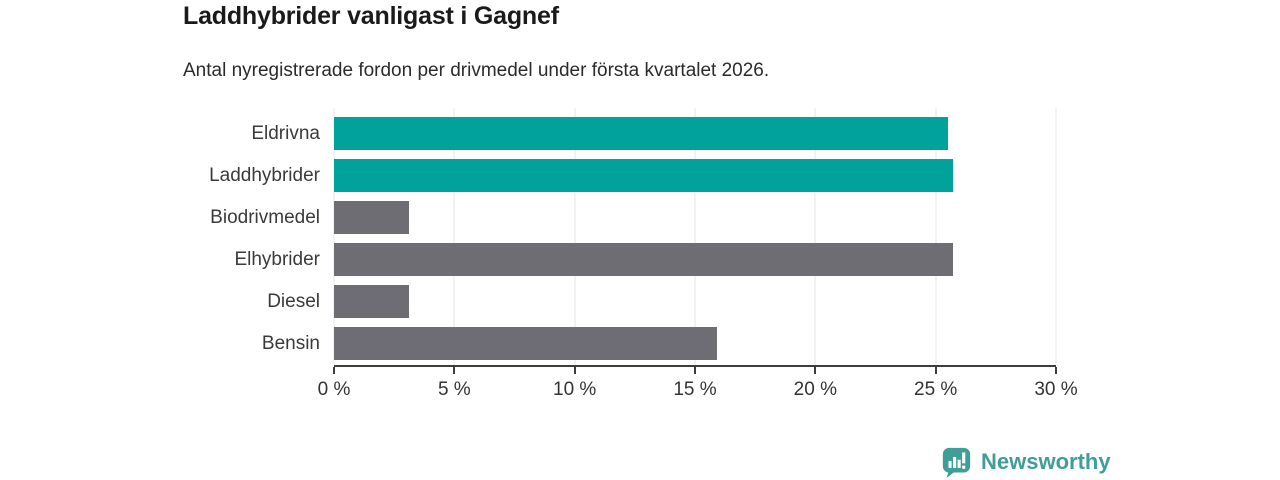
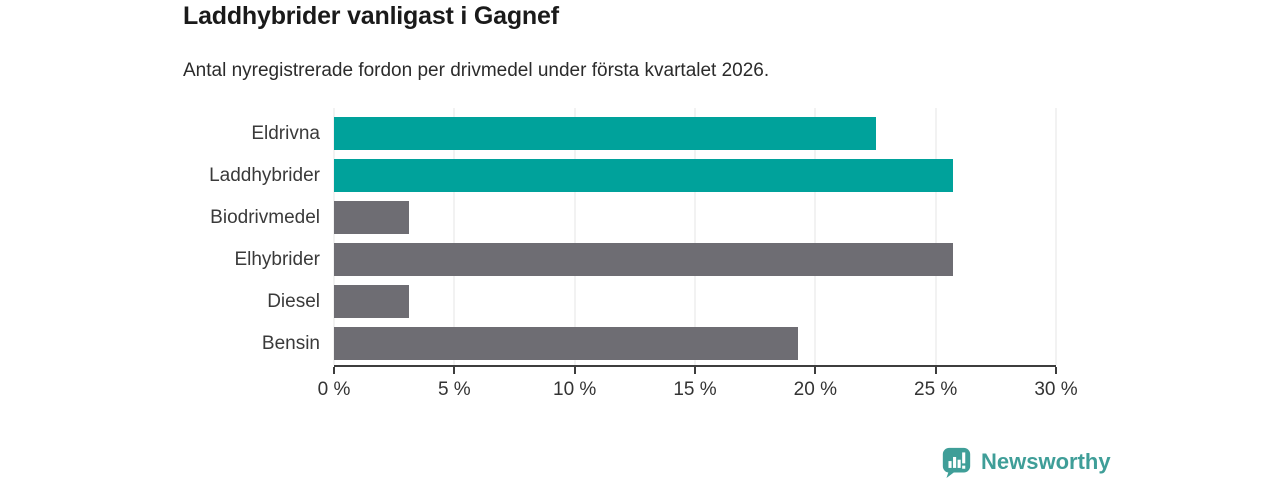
Eldrivna: 25.5% -> 22.5%
Bensin: 15.9% -> 19.3%
